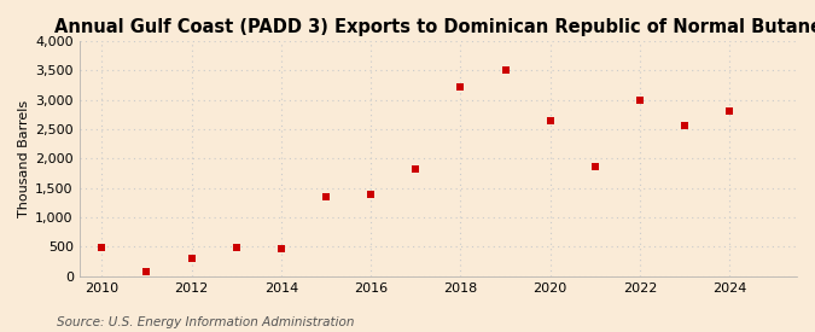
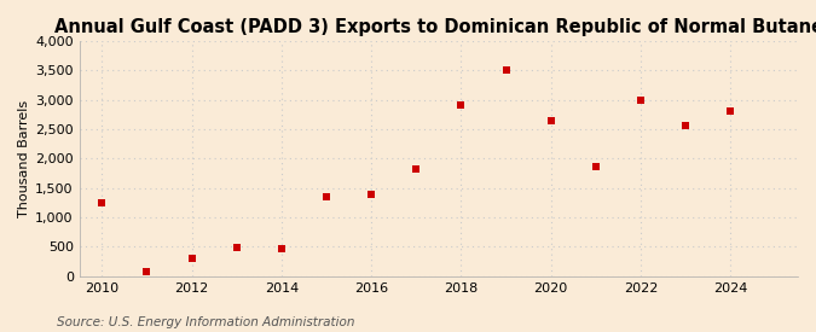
2010: 480 -> 1,250
2018: 3,220 -> 2,900
